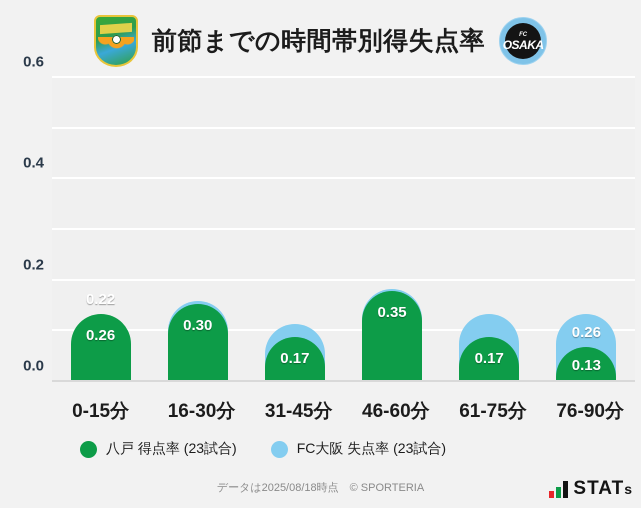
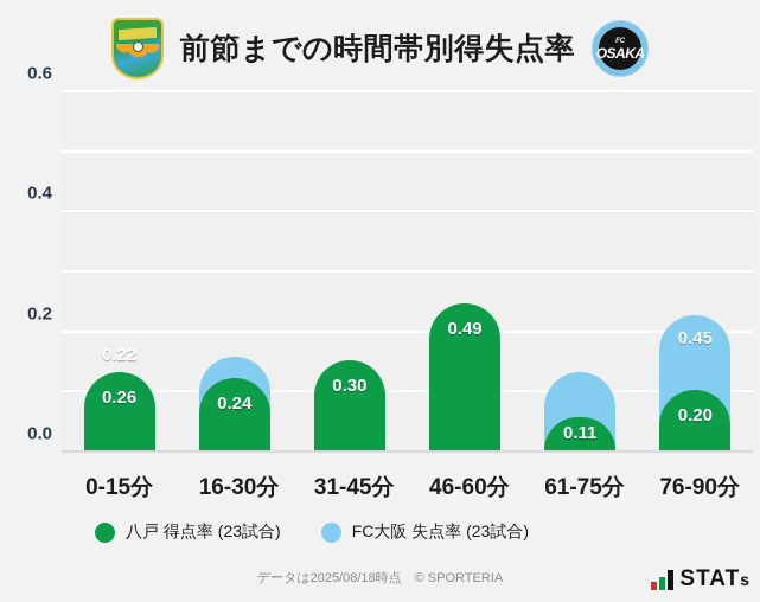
八戸 得点率 (23試合)/16-30分: 0.30 -> 0.24
八戸 得点率 (23試合)/31-45分: 0.17 -> 0.30
八戸 得点率 (23試合)/46-60分: 0.35 -> 0.49
八戸 得点率 (23試合)/61-75分: 0.17 -> 0.11
八戸 得点率 (23試合)/76-90分: 0.13 -> 0.20
FC大阪 失点率 (23試合)/76-90分: 0.26 -> 0.45
